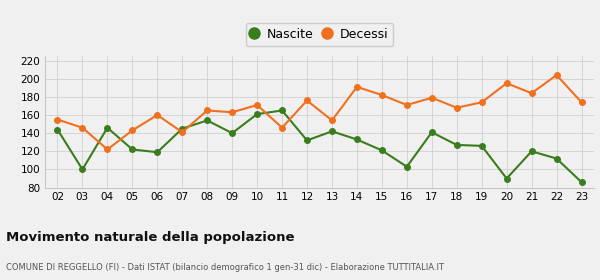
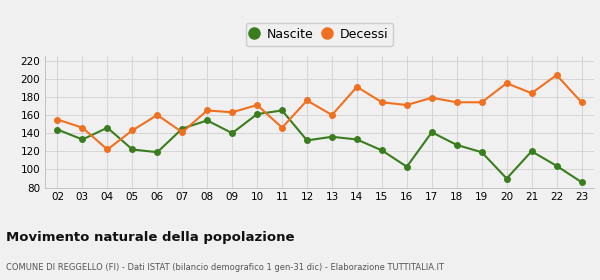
Nascite/03: 100 -> 133
Nascite/13: 142 -> 136
Decessi/13: 154 -> 160
Decessi/15: 182 -> 174
Decessi/18: 168 -> 174
Nascite/19: 126 -> 119
Nascite/22: 112 -> 104
